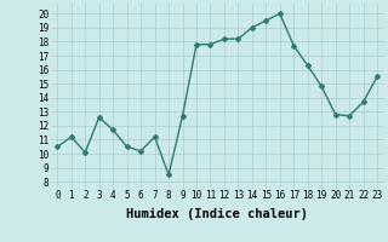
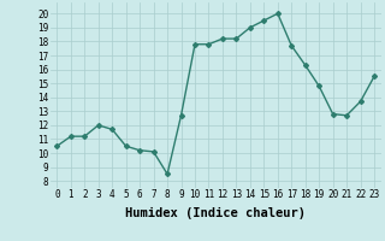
2: 10.1 -> 11.2
3: 12.6 -> 12.0
7: 11.2 -> 10.1
